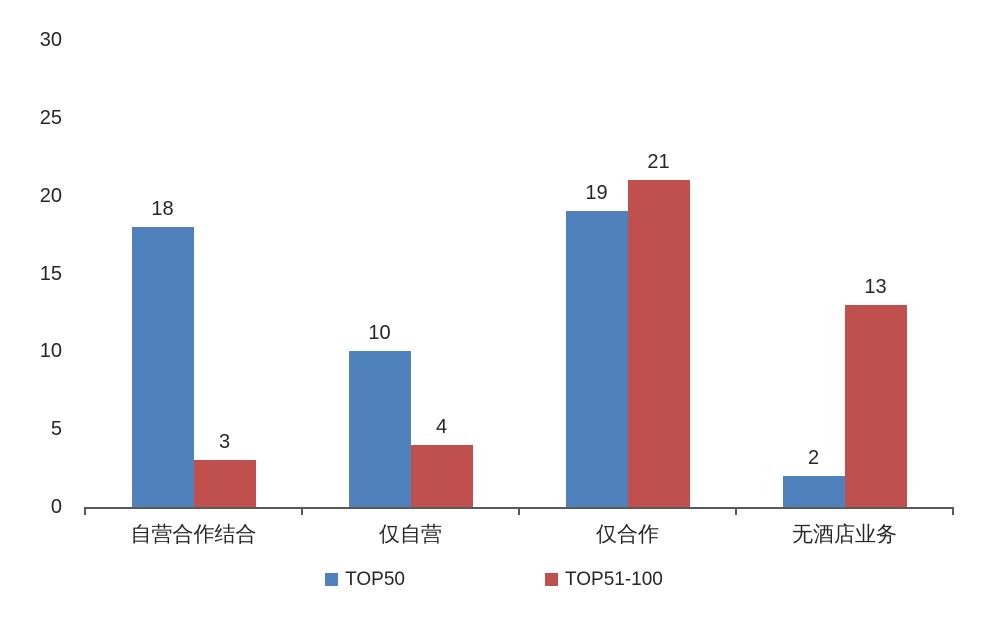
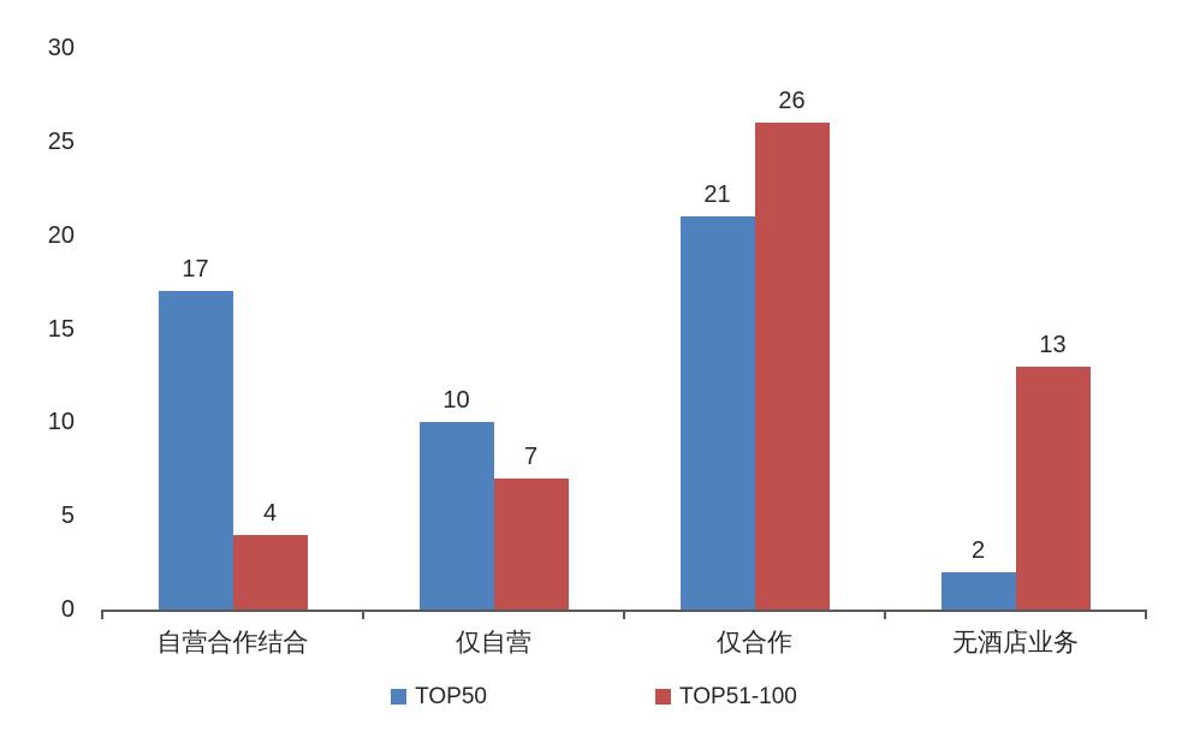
TOP50/自营合作结合: 18 -> 17
TOP51-100/自营合作结合: 3 -> 4
TOP51-100/仅自营: 4 -> 7
TOP50/仅合作: 19 -> 21
TOP51-100/仅合作: 21 -> 26
